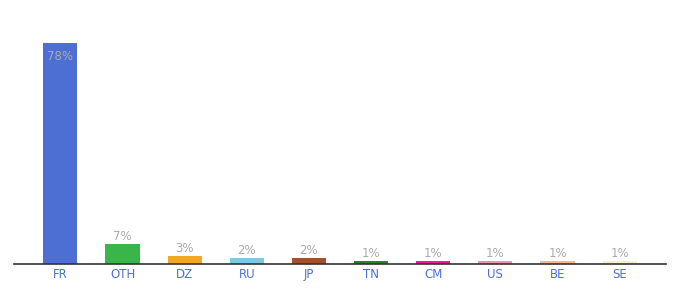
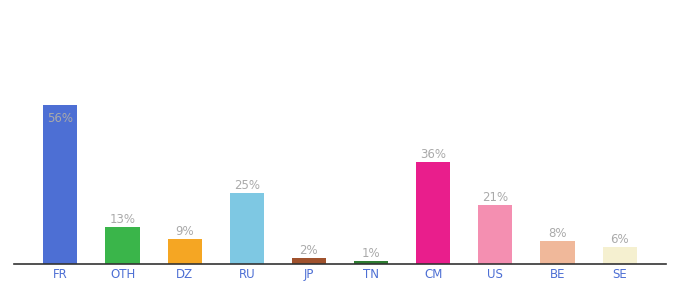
FR: 78% -> 56%
OTH: 7% -> 13%
DZ: 3% -> 9%
RU: 2% -> 25%
CM: 1% -> 36%
US: 1% -> 21%
BE: 1% -> 8%
SE: 1% -> 6%
